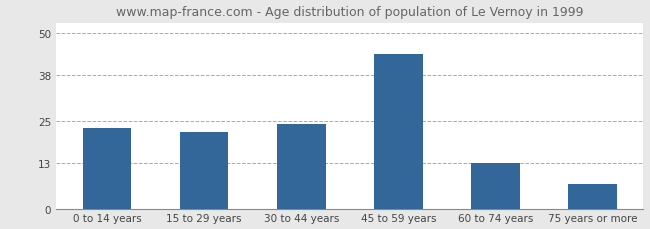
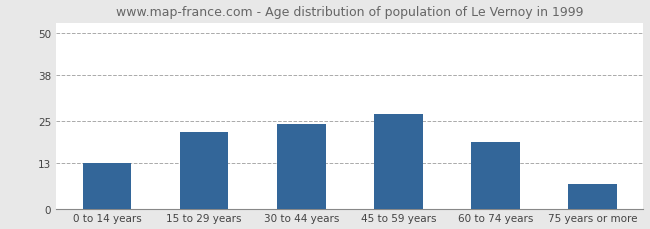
0 to 14 years: 23 -> 13
45 to 59 years: 44 -> 27
60 to 74 years: 13 -> 19
